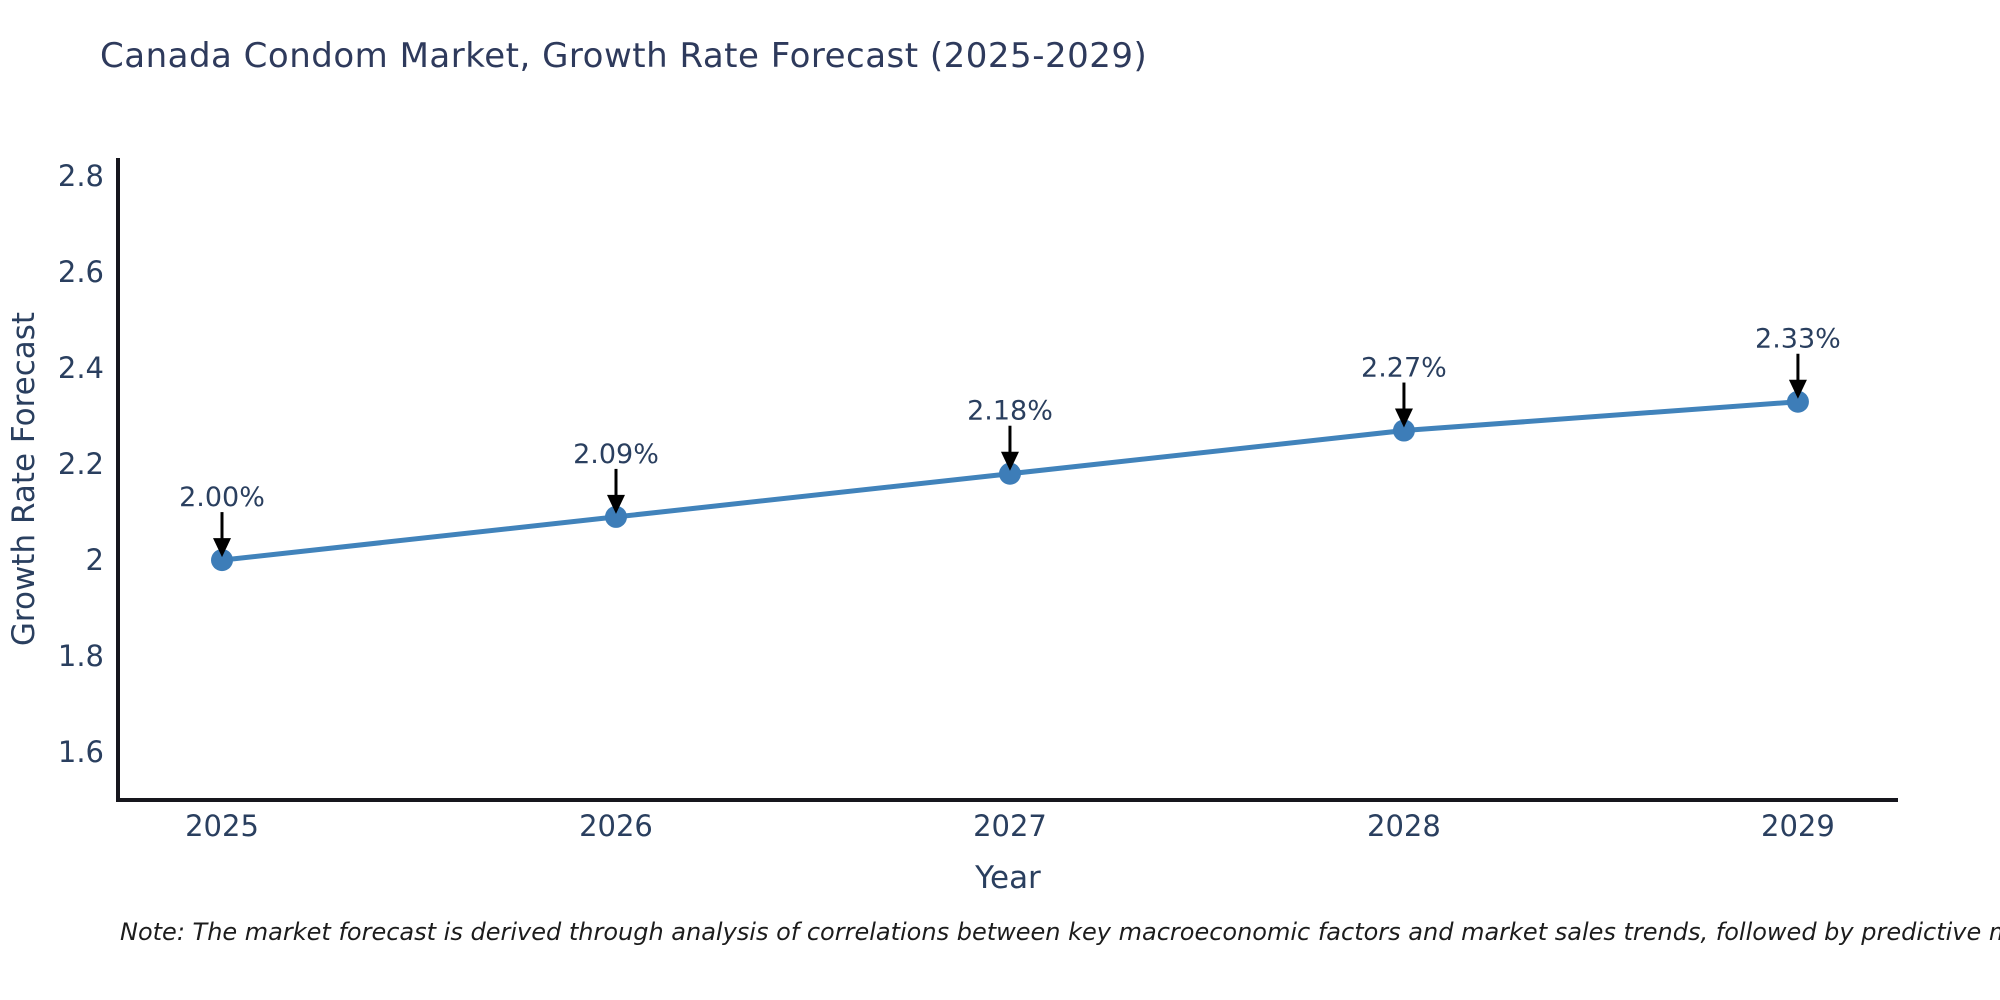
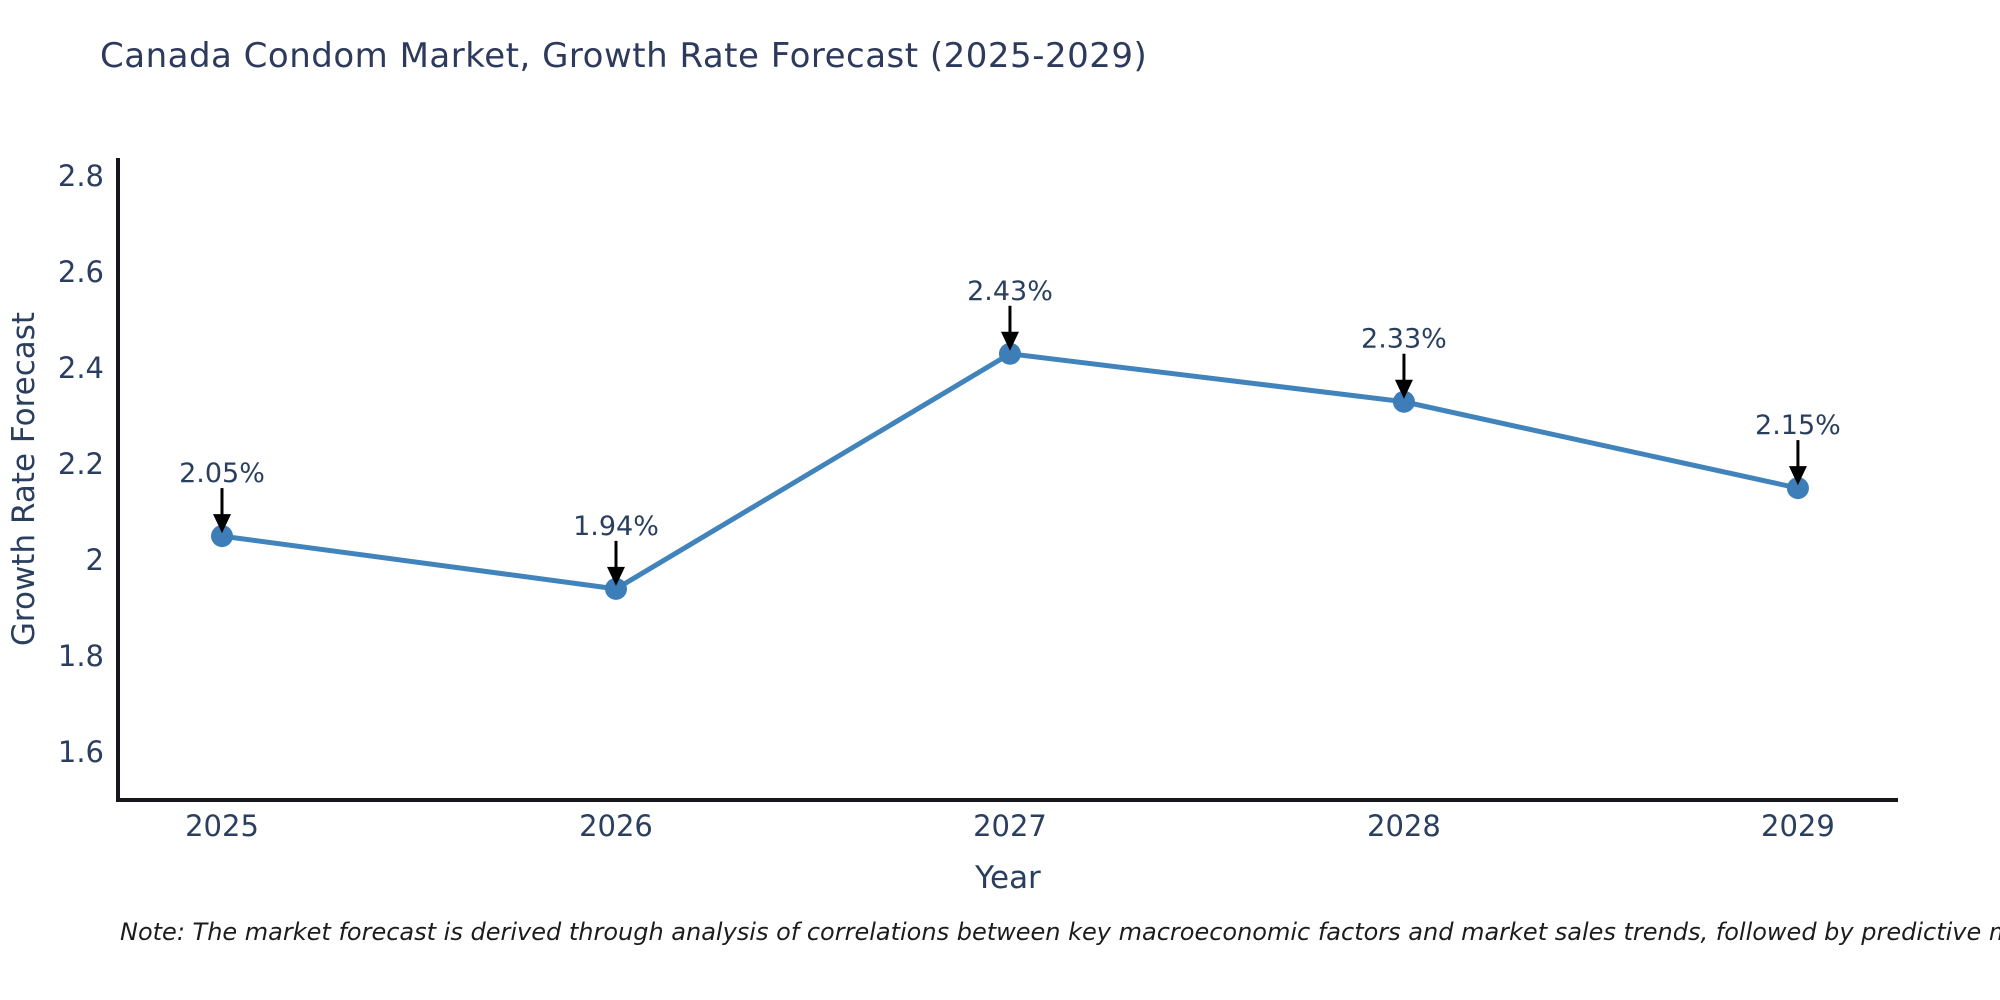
2025: 2.00% -> 2.05%
2026: 2.09% -> 1.94%
2027: 2.18% -> 2.43%
2028: 2.27% -> 2.33%
2029: 2.33% -> 2.15%
